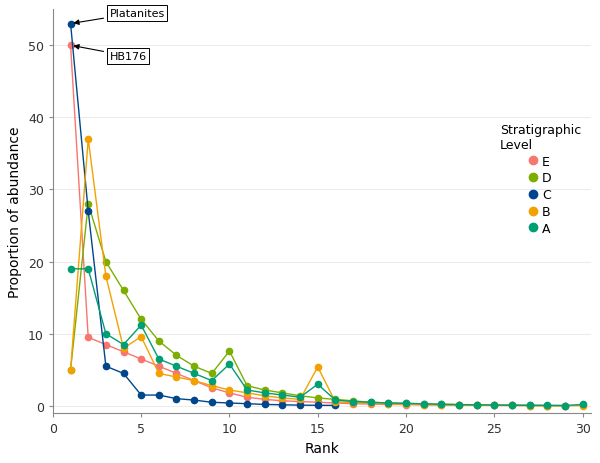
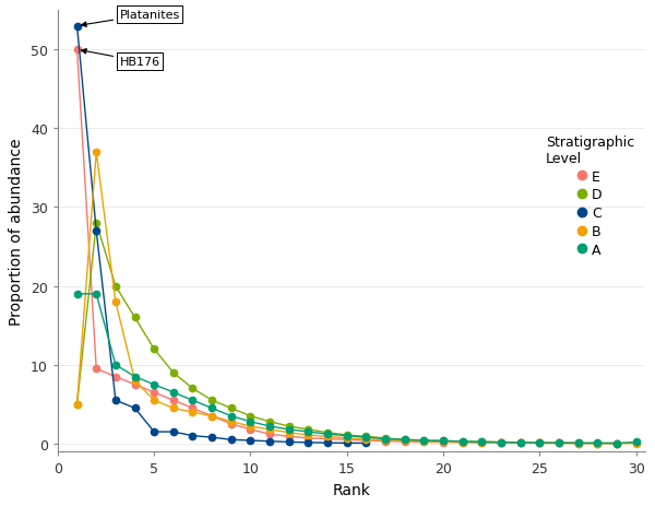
B/5: 9.6 -> 5.5
A/5: 11.2 -> 7.5
D/10: 7.6 -> 3.5
A/10: 5.8 -> 2.8
B/15: 5.4 -> 0.7
A/15: 3.0 -> 1.0
